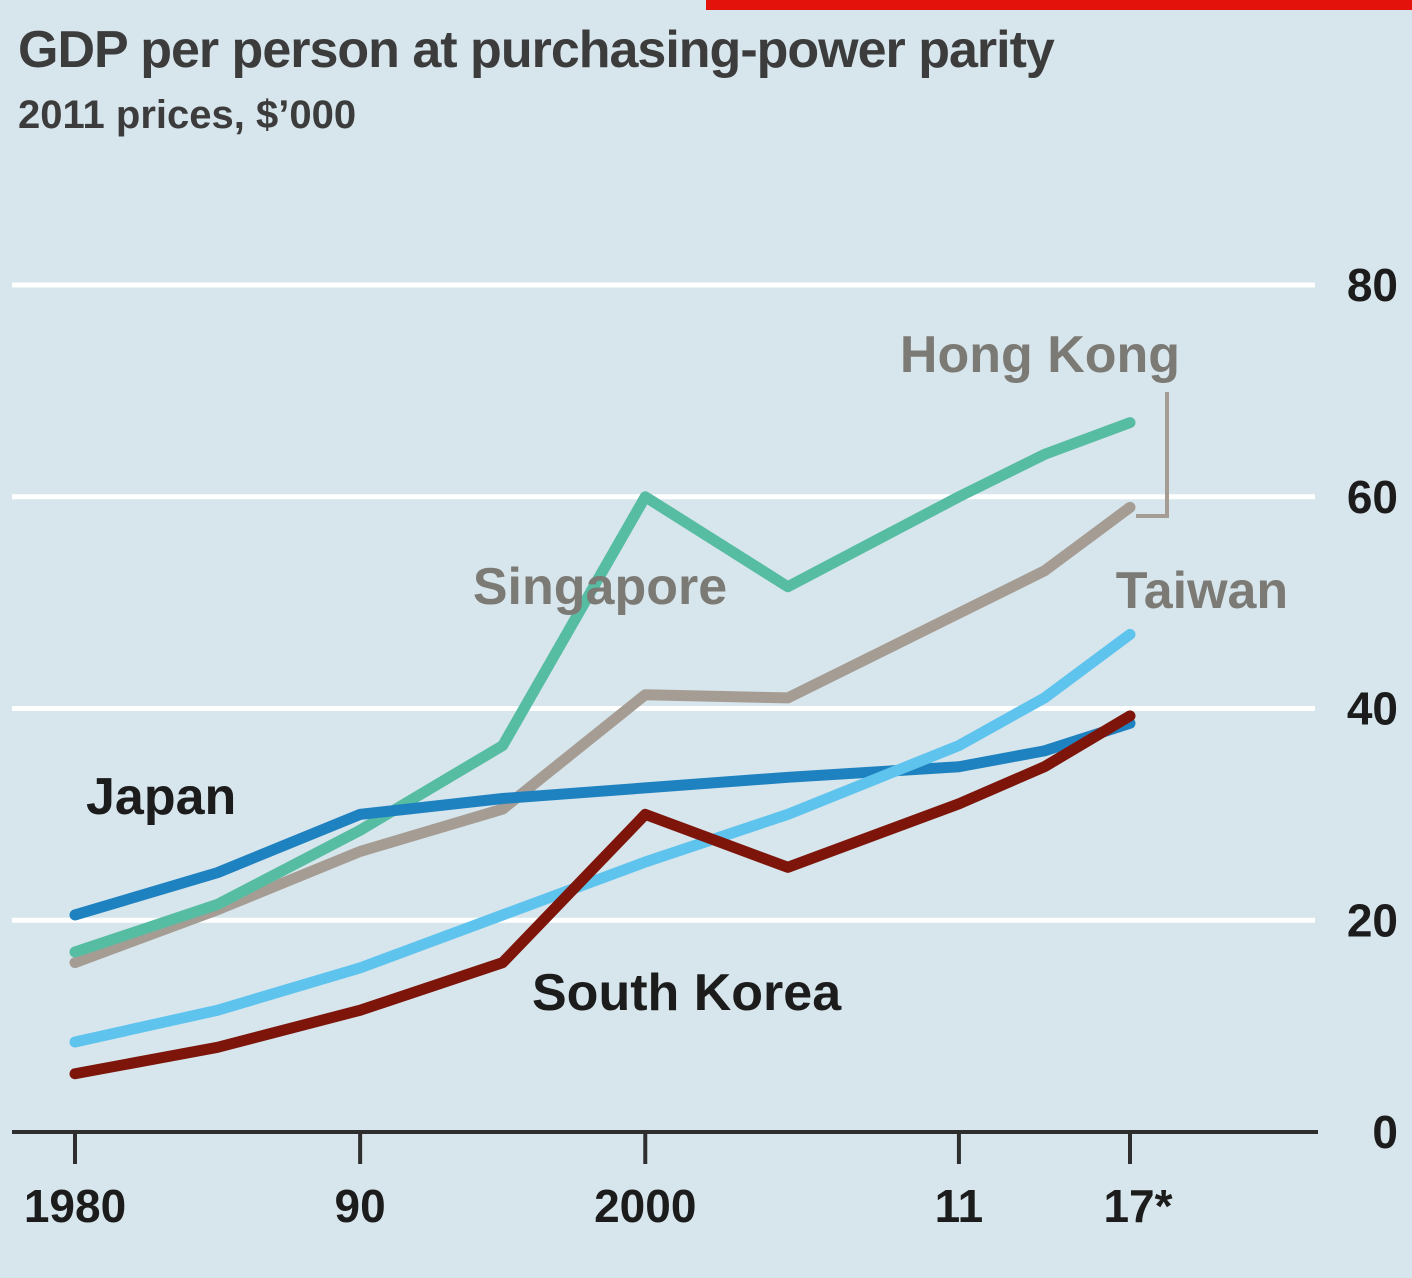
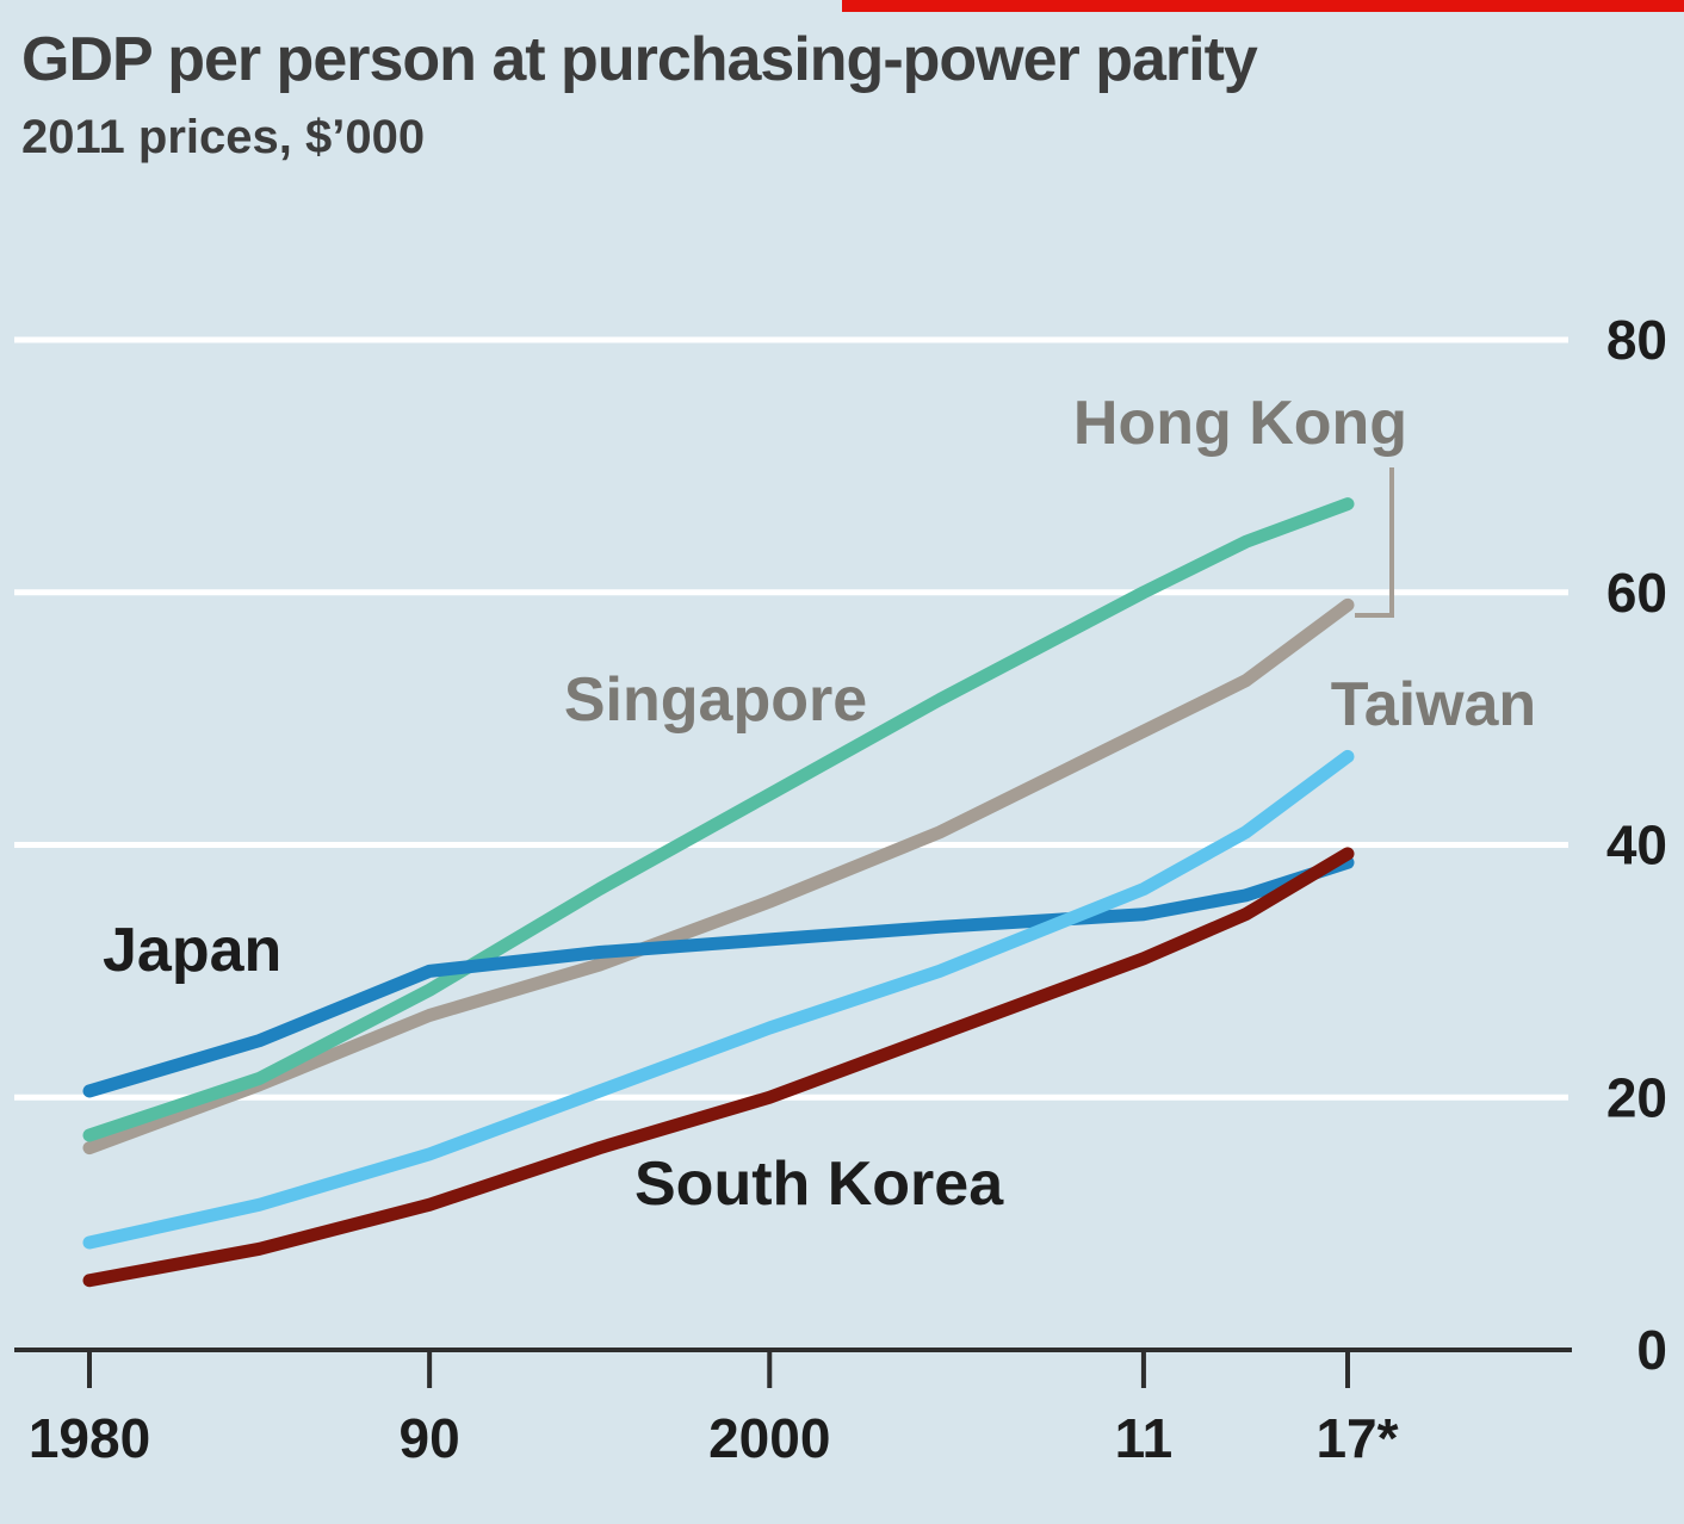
Hong Kong/2000: 41.3 -> 35.5
Singapore/2000: 60.0 -> 44.0
South Korea/2000: 30.0 -> 20.0
